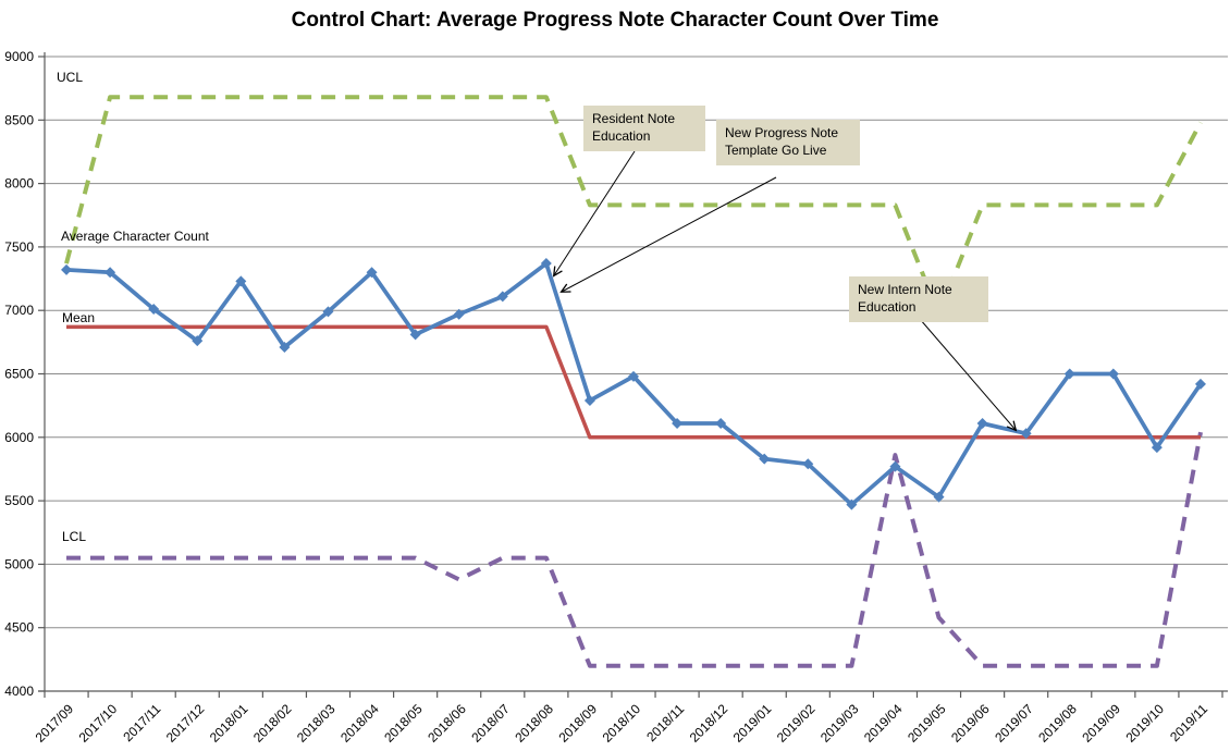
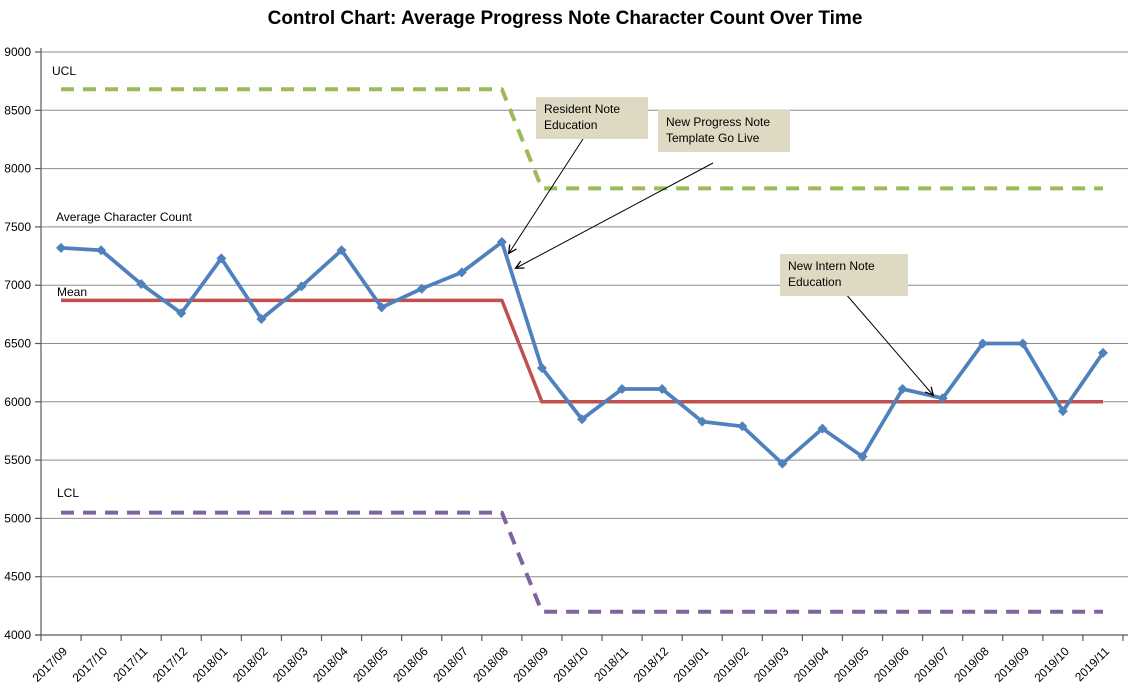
UCL/2017/09: 7370 -> 8680
LCL/2018/06: 4880 -> 5050
Average Character Count/2018/10: 6480 -> 5850
LCL/2019/04: 5860 -> 4200
UCL/2019/05: 6970 -> 7830
LCL/2019/05: 4580 -> 4200
UCL/2019/11: 8480 -> 7830
LCL/2019/11: 6040 -> 4200
